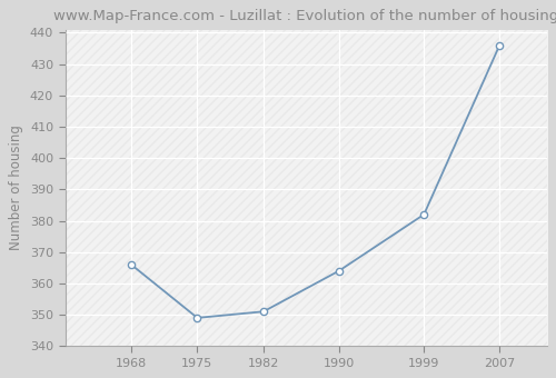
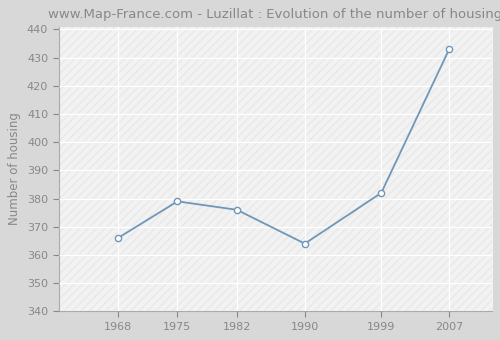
1975: 349 -> 379
1982: 351 -> 376
2007: 436 -> 433
